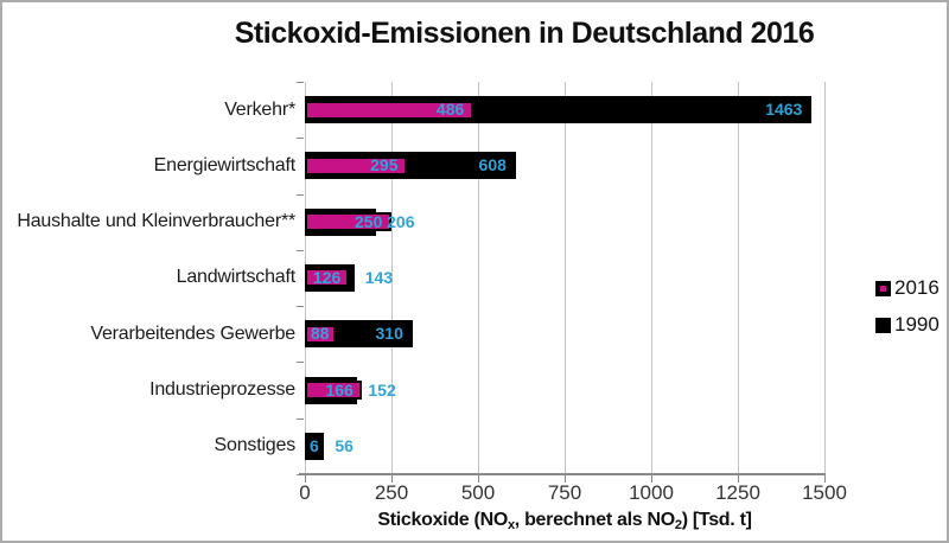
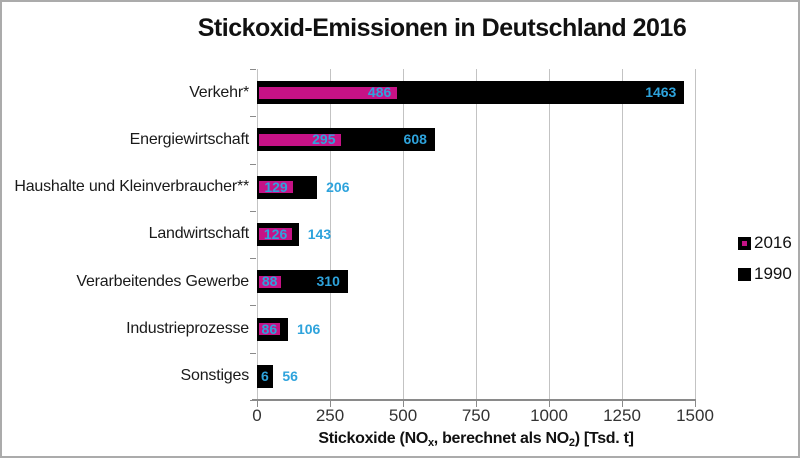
2016/Haushalte und Kleinverbraucher**: 250 -> 129
2016/Industrieprozesse: 166 -> 86
1990/Industrieprozesse: 152 -> 106
